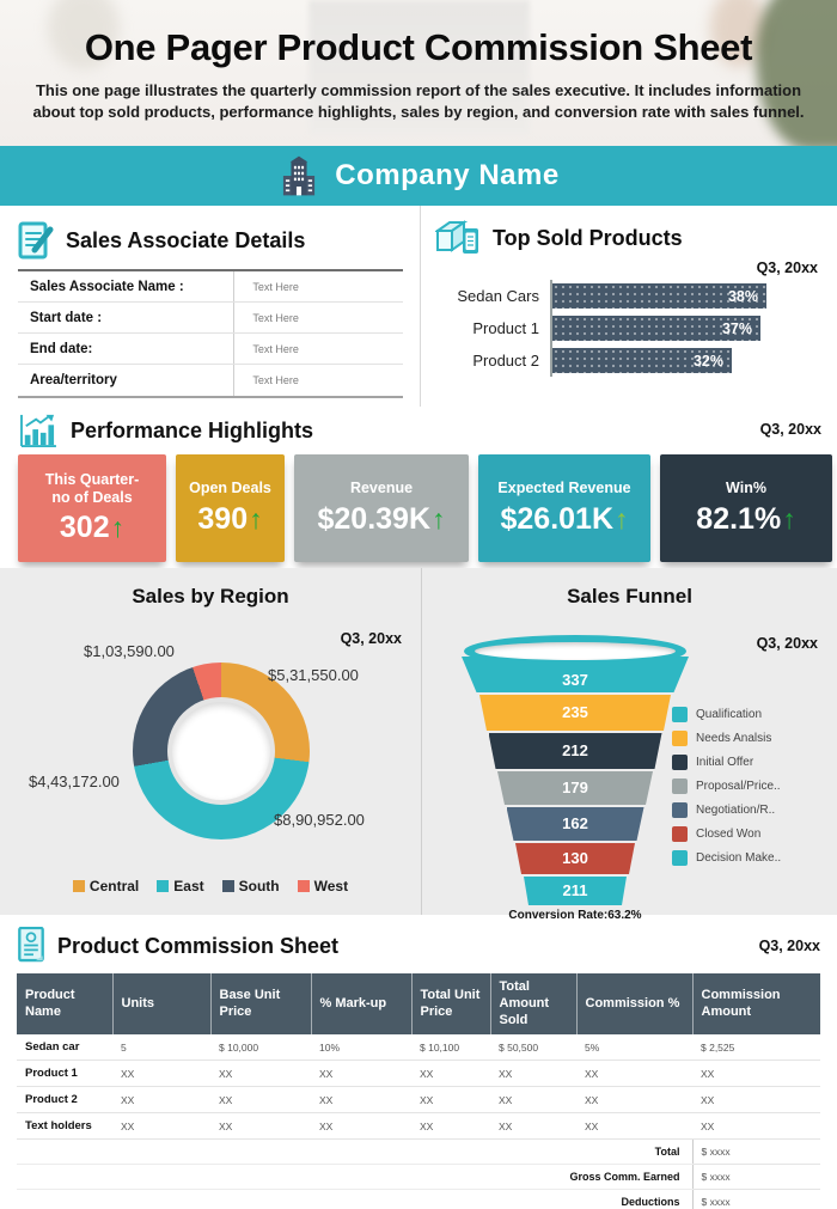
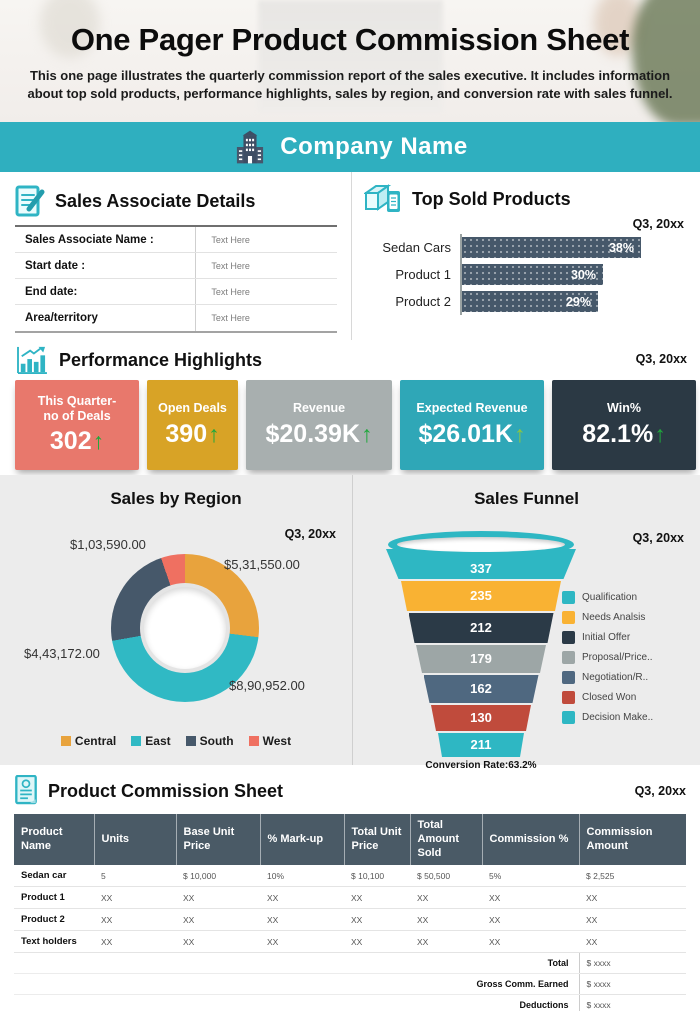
Top Sold Products/Product 1: 37% -> 30%
Top Sold Products/Product 2: 32% -> 29%
